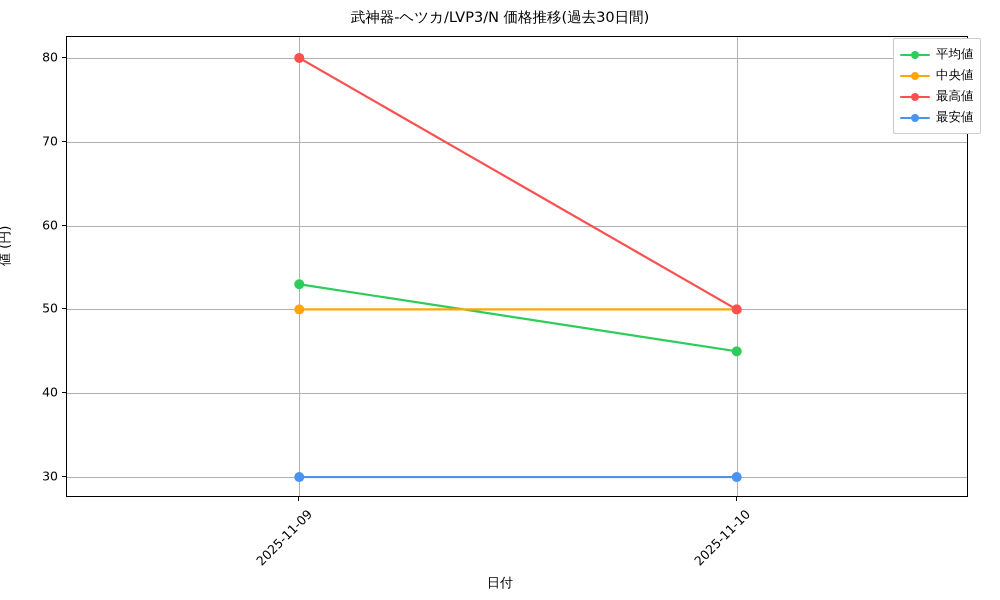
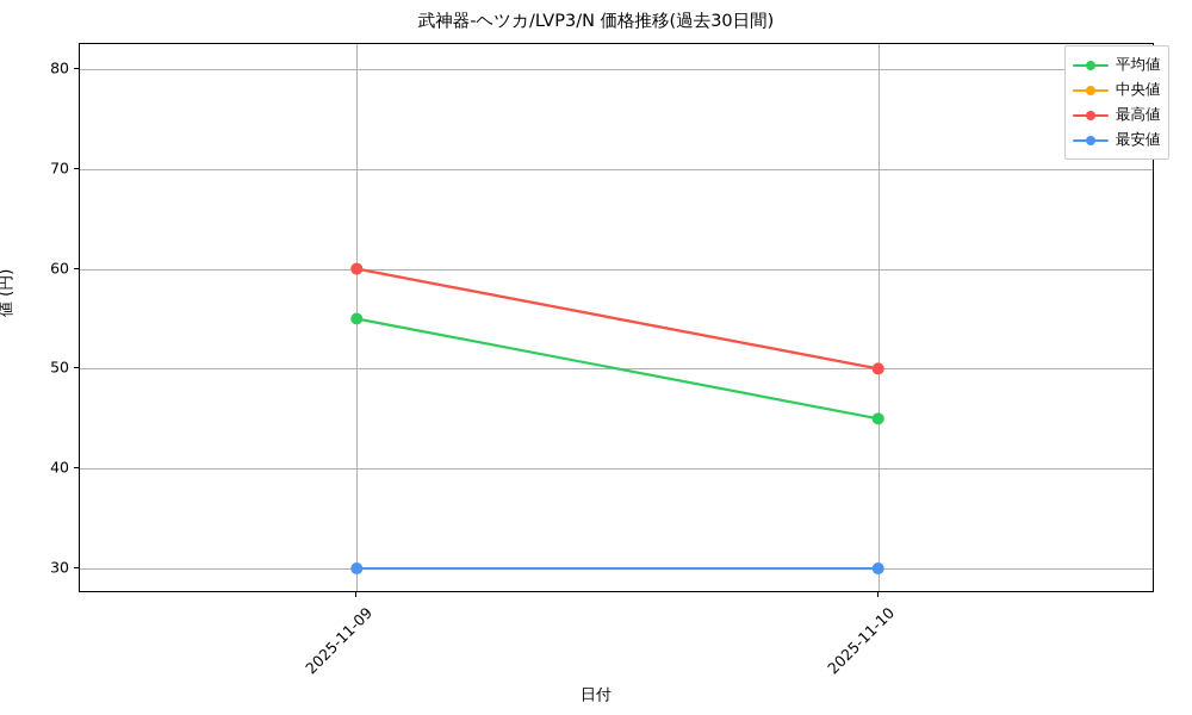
平均値/2025-11-09: 53 -> 55
中央値/2025-11-09: 50 -> 60
最高値/2025-11-09: 80 -> 60
